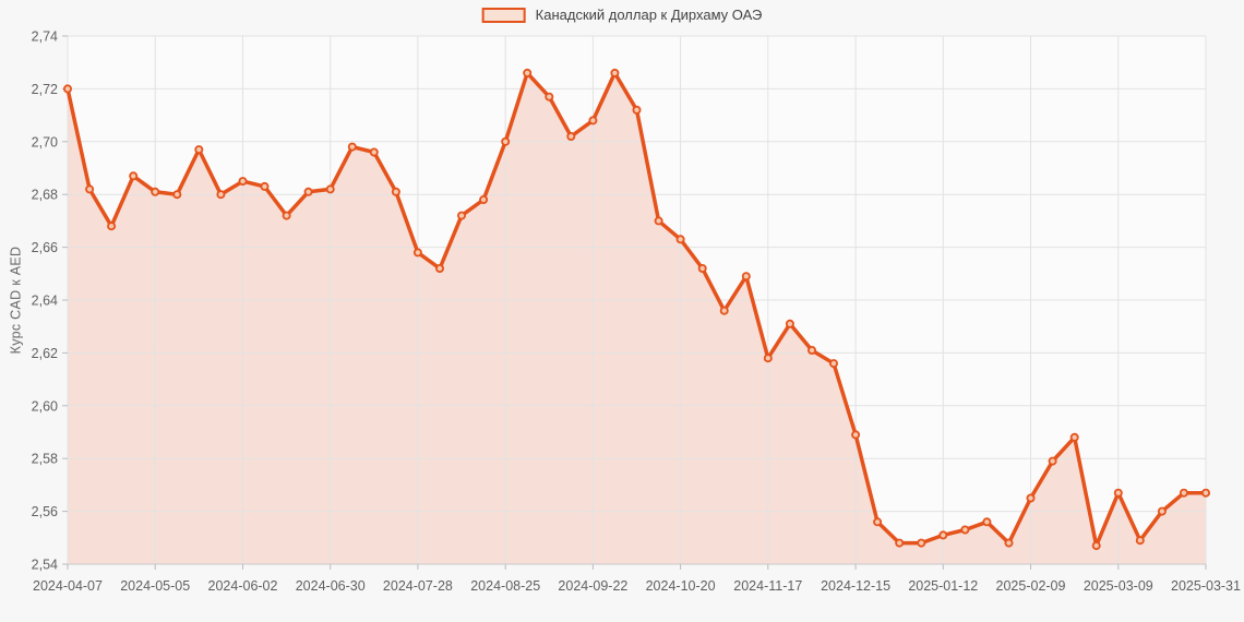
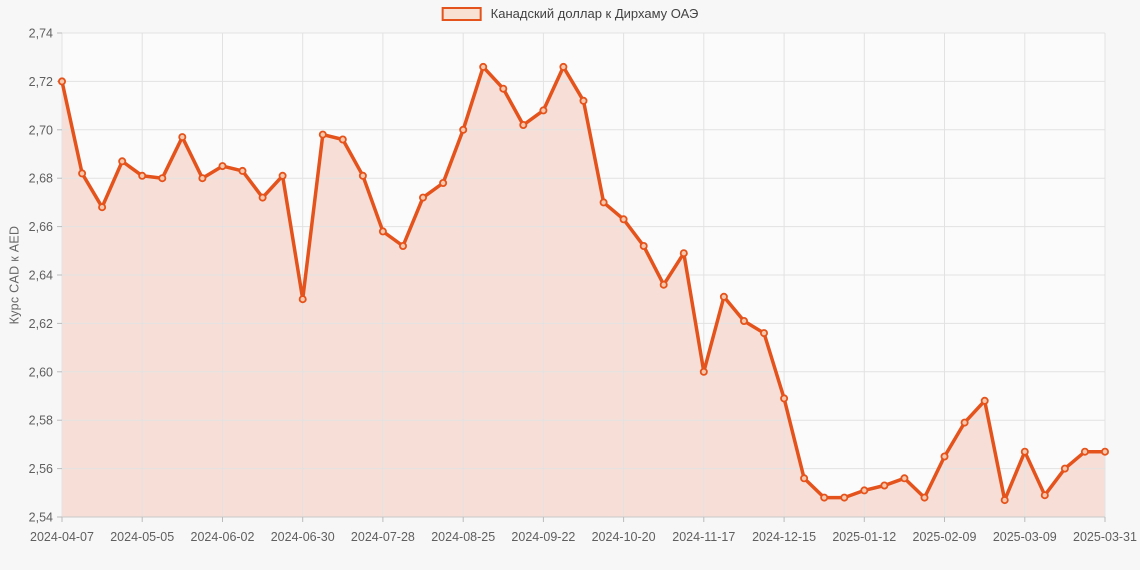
2024-06-30: 2,68 -> 2,63
2024-11-17: 2,62 -> 2,60
